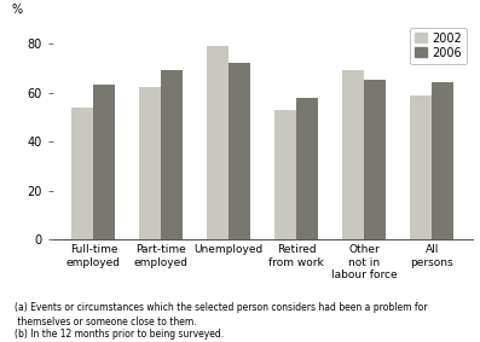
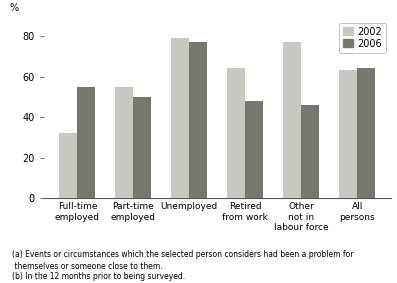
2002/Full-time employed: 54 -> 32
2006/Full-time employed: 63 -> 55
2002/Part-time employed: 62 -> 55
2006/Part-time employed: 69 -> 50
2006/Unemployed: 72 -> 77
2002/Retired from work: 53 -> 64
2006/Retired from work: 58 -> 48
2002/Other not in labour force: 69 -> 77
2006/Other not in labour force: 65 -> 46
2002/All persons: 59 -> 63
